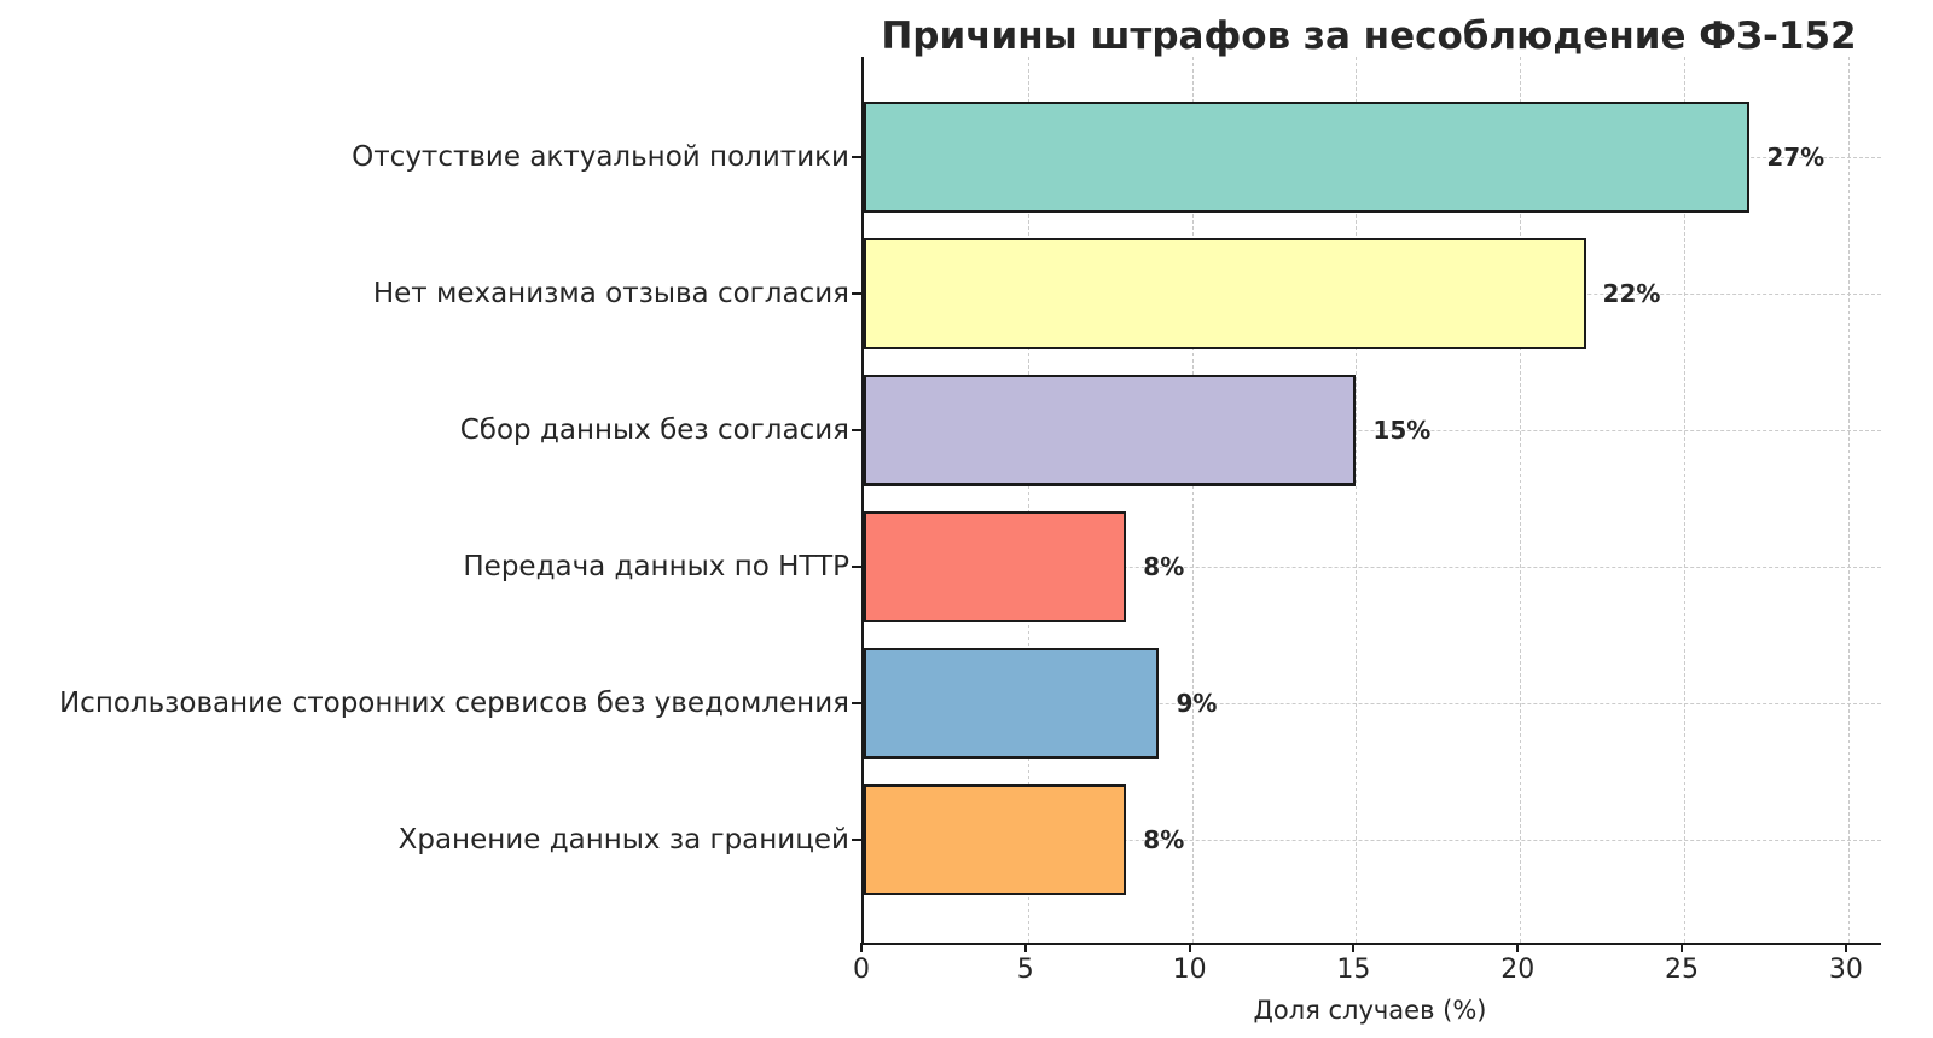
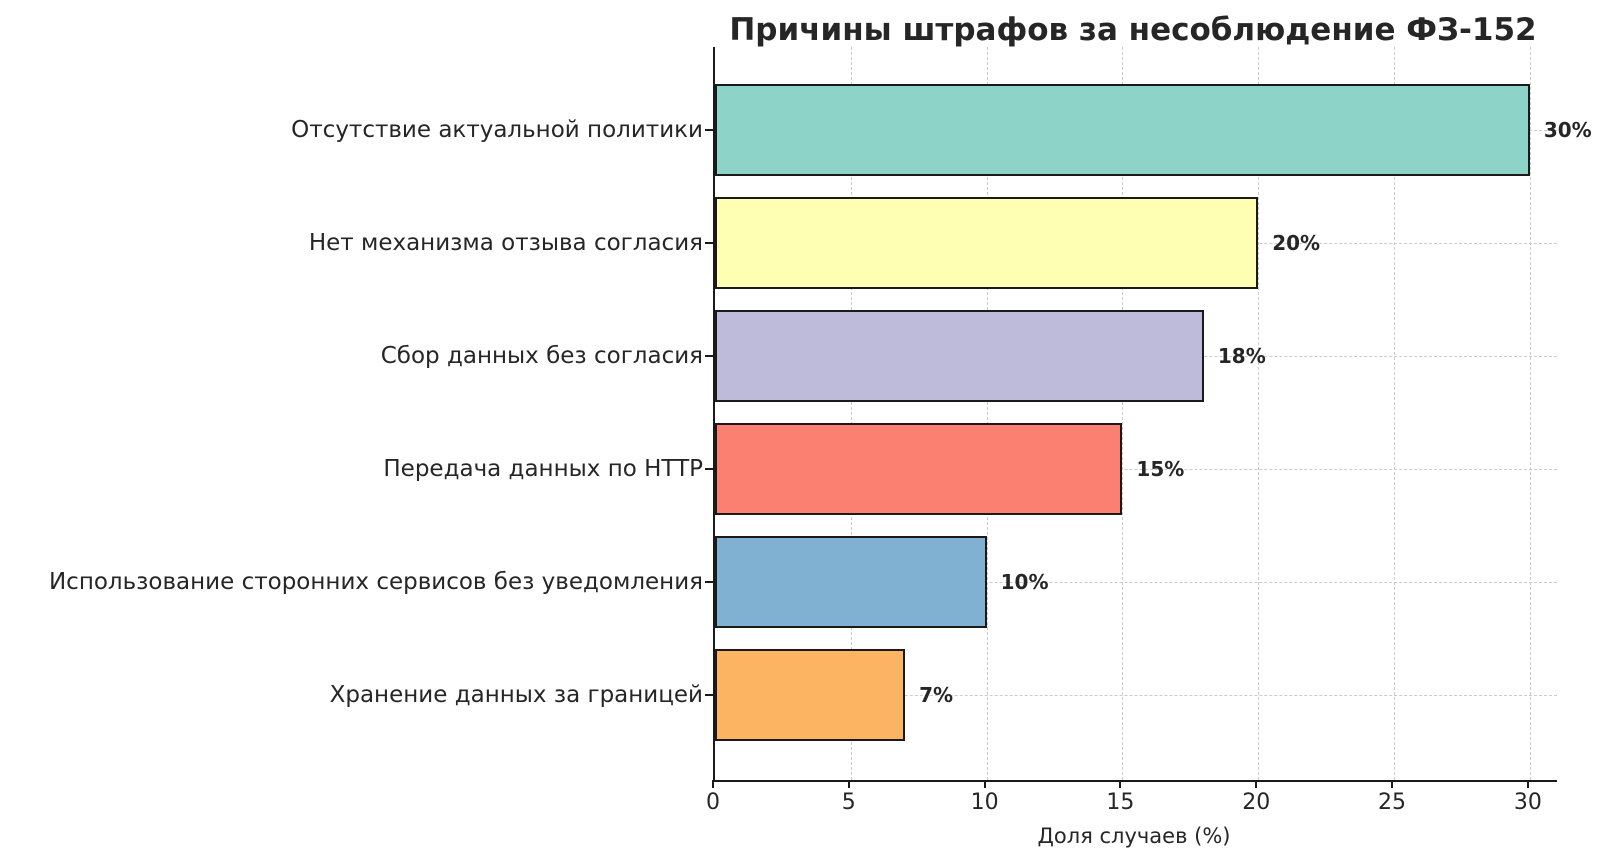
Отсутствие актуальной политики: 27% -> 30%
Нет механизма отзыва согласия: 22% -> 20%
Сбор данных без согласия: 15% -> 18%
Передача данных по HTTP: 8% -> 15%
Использование сторонних сервисов без уведомления: 9% -> 10%
Хранение данных за границей: 8% -> 7%
